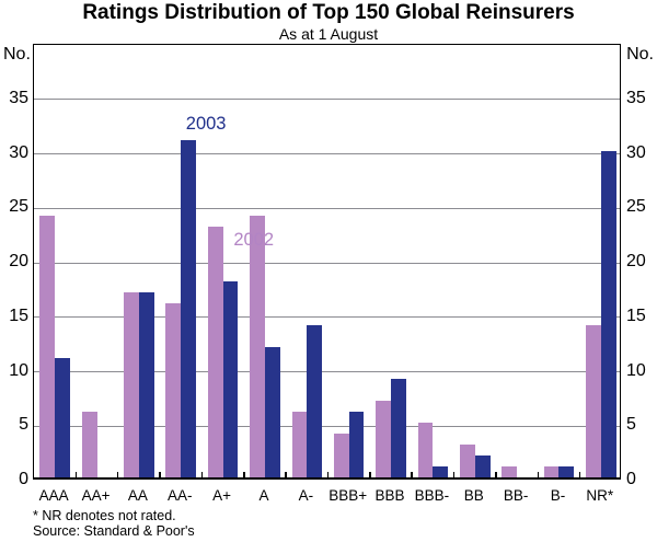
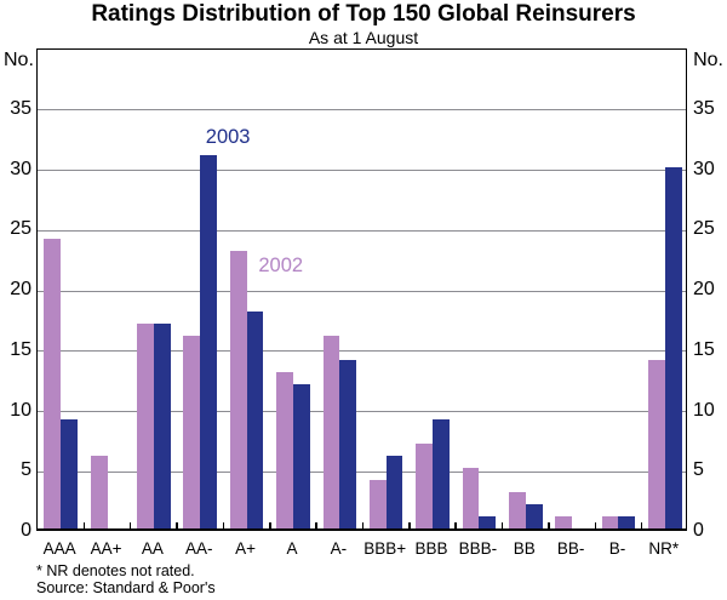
2003/AAA: 11 -> 9
2002/A: 24 -> 13
2002/A-: 6 -> 16
